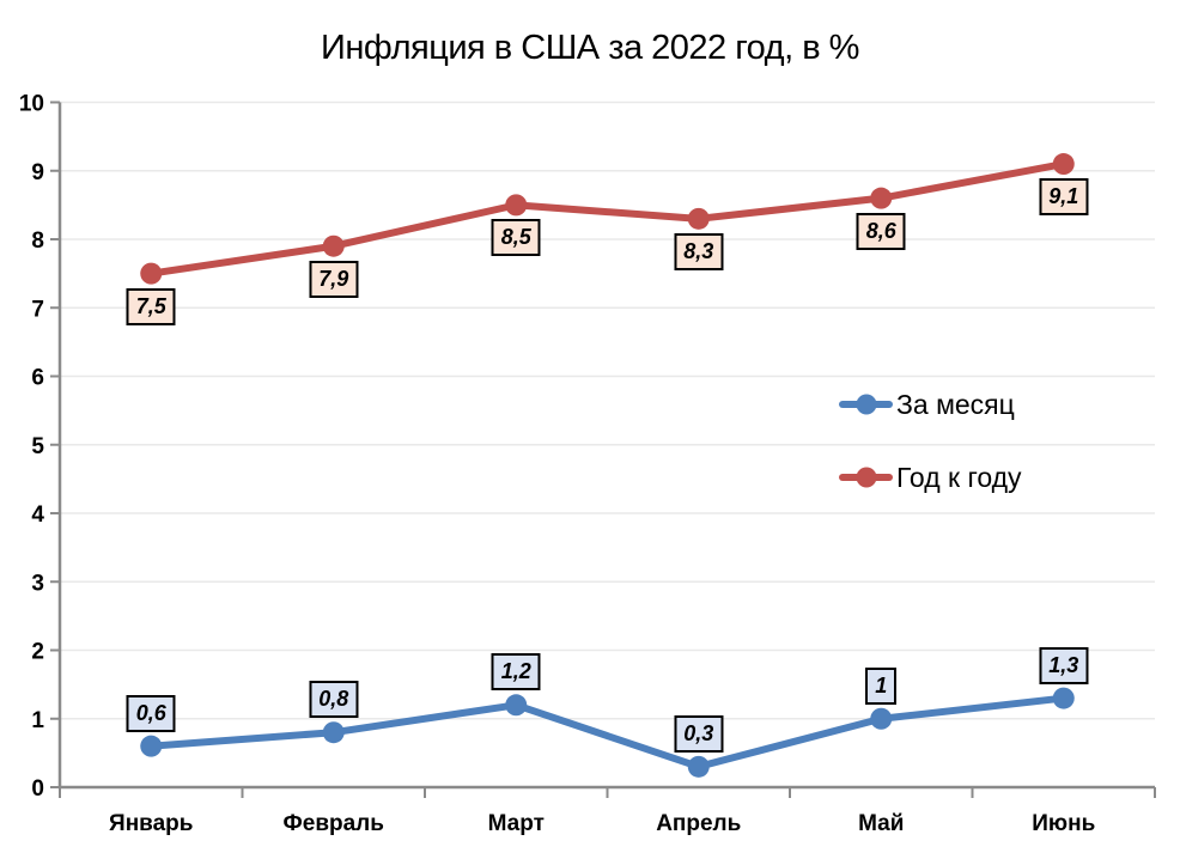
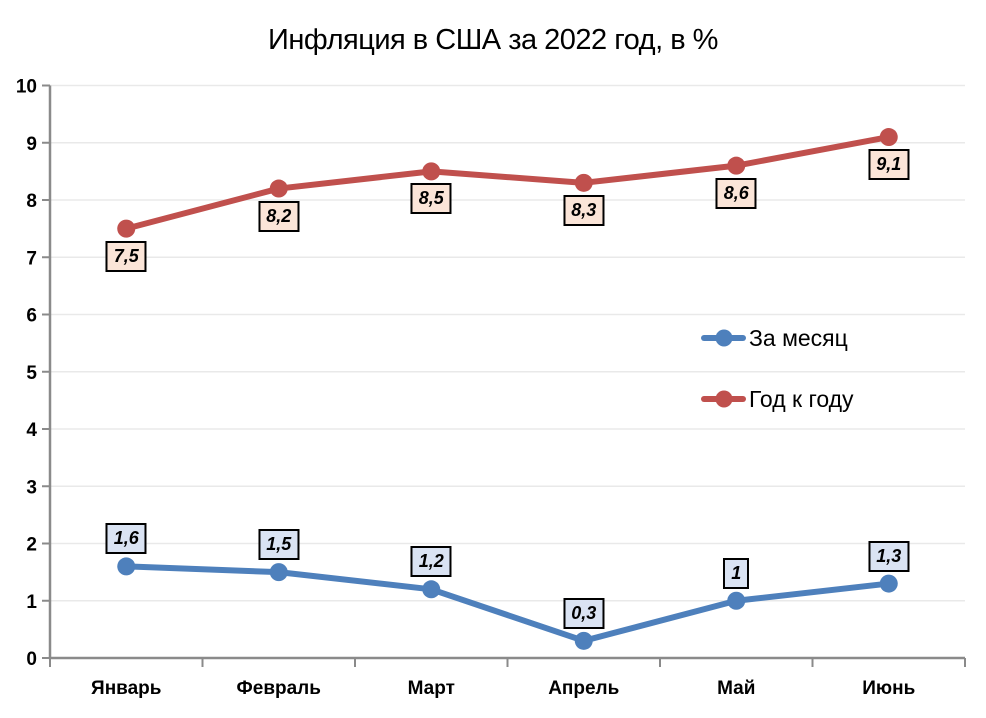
За месяц/Январь: 0,6 -> 1,6
За месяц/Февраль: 0,8 -> 1,5
Год к году/Февраль: 7,9 -> 8,2
